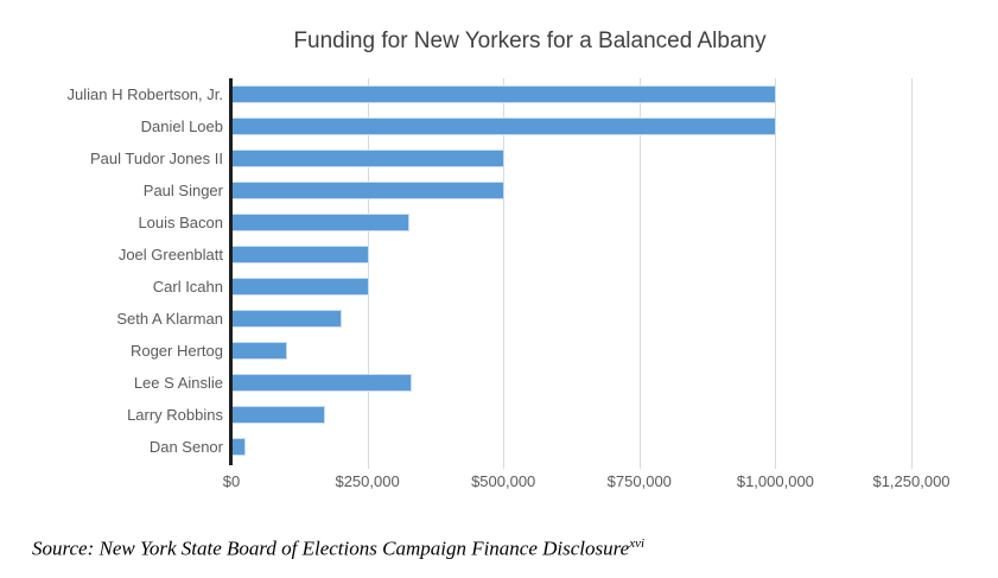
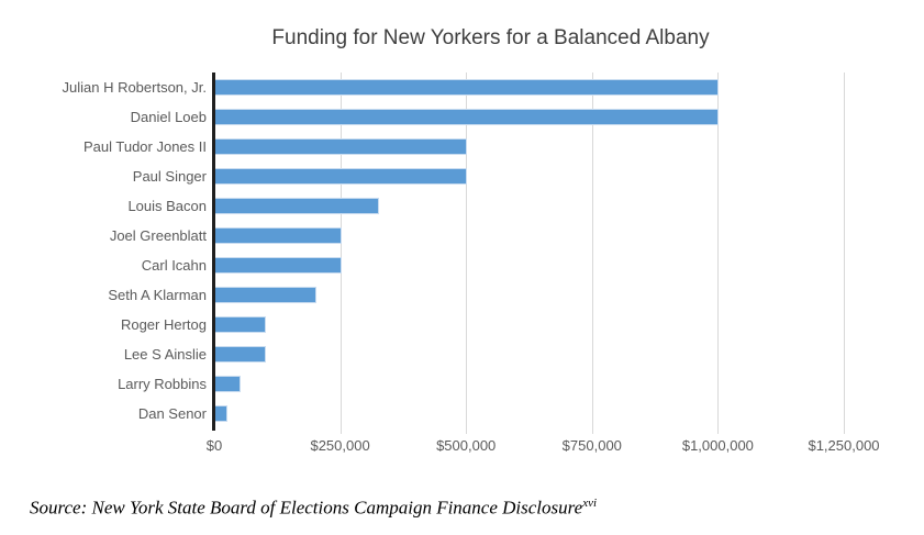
Lee S Ainslie: $330000 -> $100000
Larry Robbins: $170000 -> $50000
